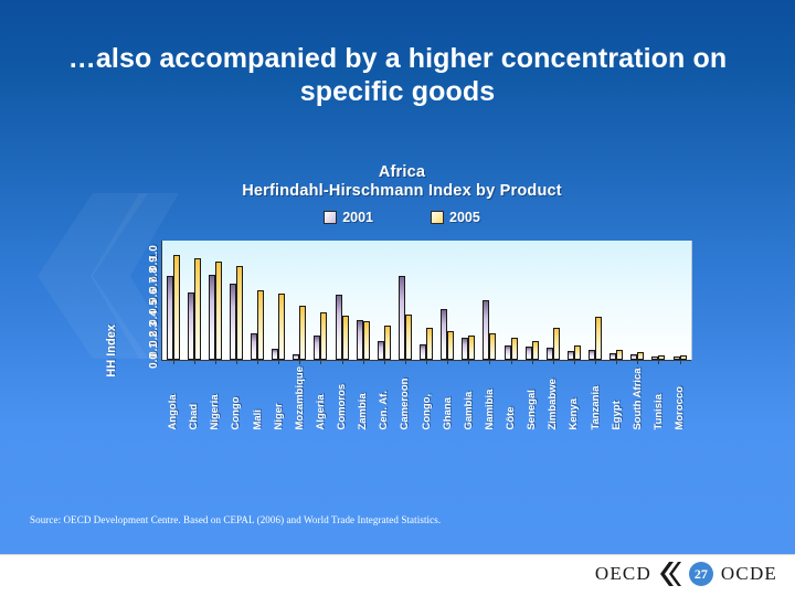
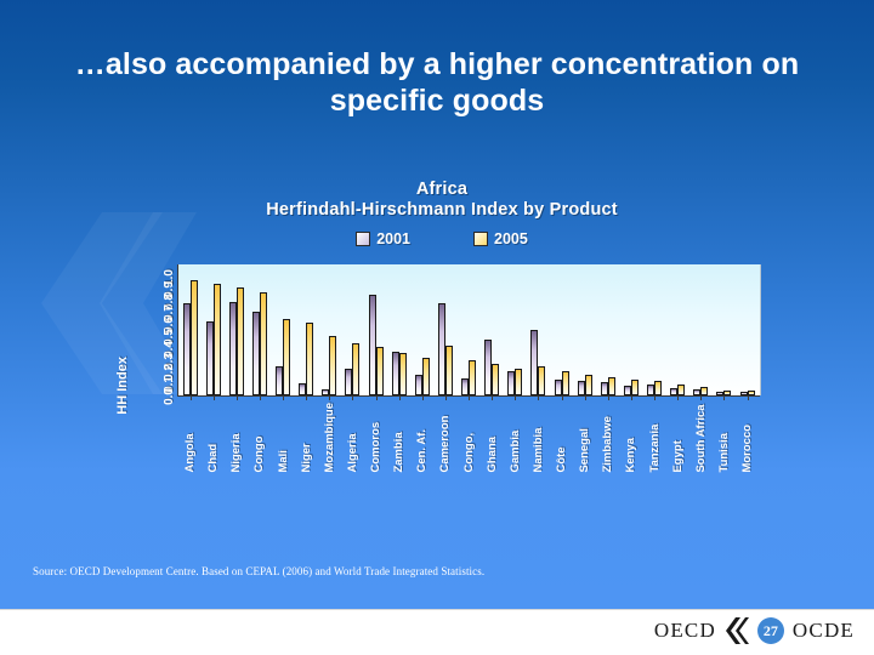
2001/Comoros: 0.6 -> 0.8
2005/Zimbabwe: 0.3 -> 0.1
2005/Tanzania: 0.4 -> 0.1
